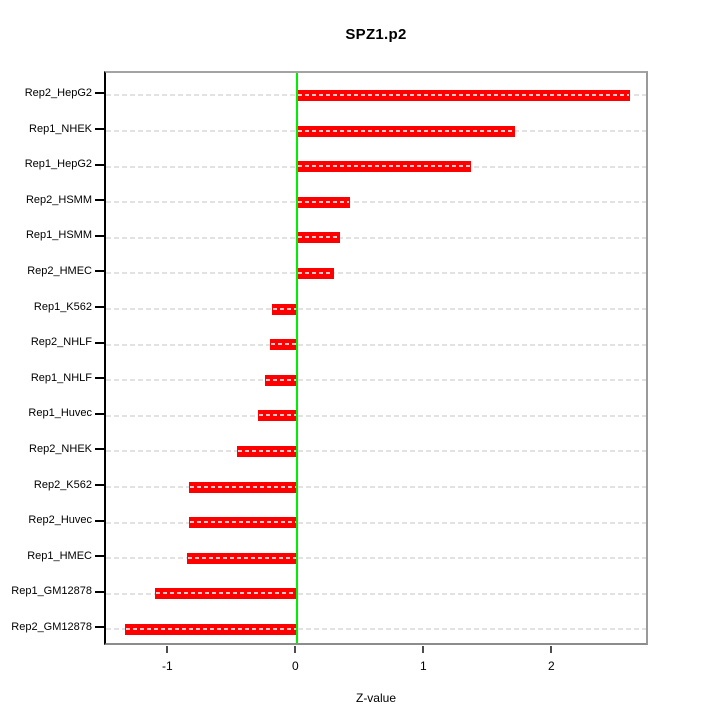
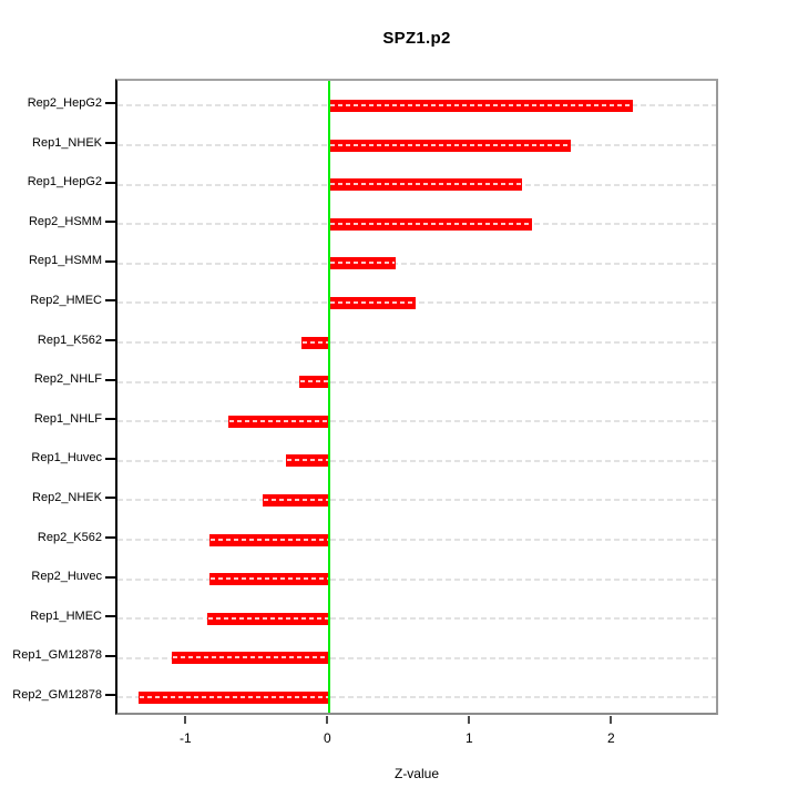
Rep2_HepG2: 2.60 -> 2.14
Rep2_HSMM: 0.41 -> 1.43
Rep1_HSMM: 0.33 -> 0.47
Rep2_HMEC: 0.29 -> 0.61
Rep1_NHLF: -0.25 -> -0.71
